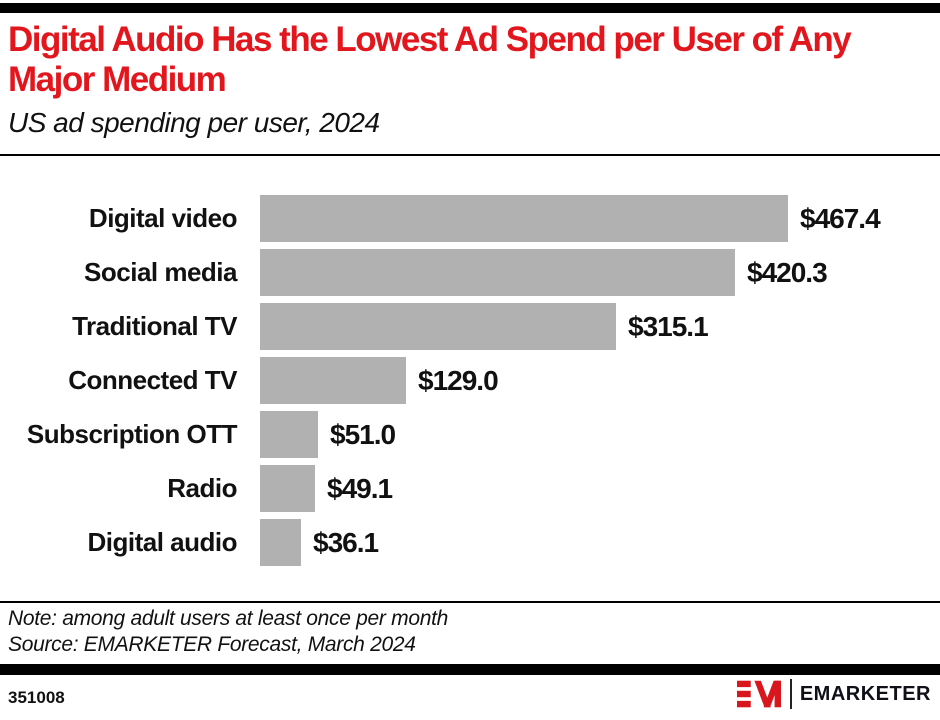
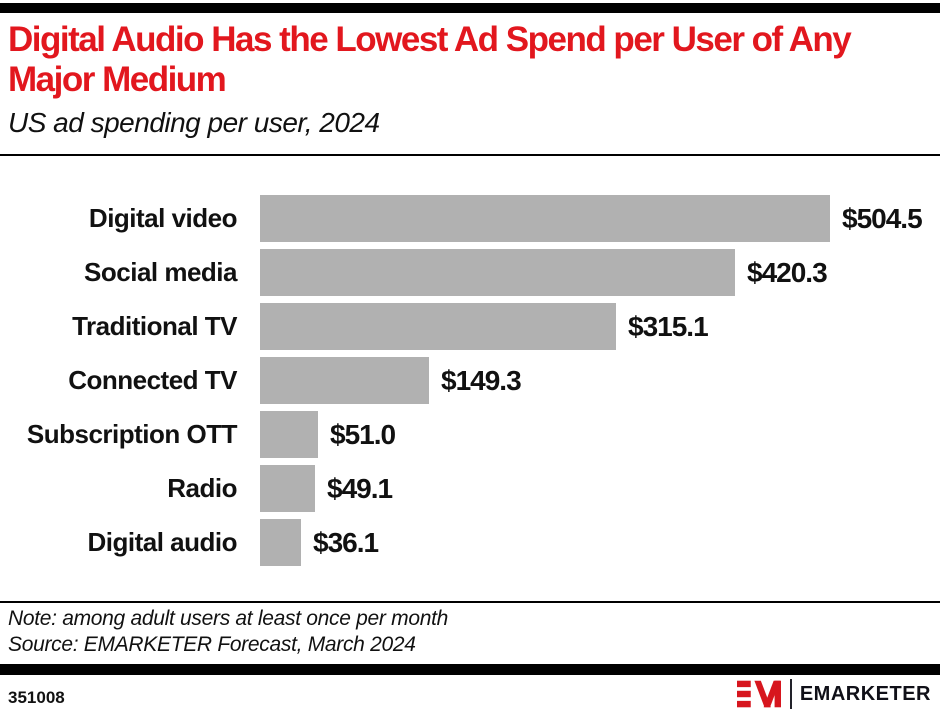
Digital video: $467.4 -> $504.5
Connected TV: $129.0 -> $149.3
